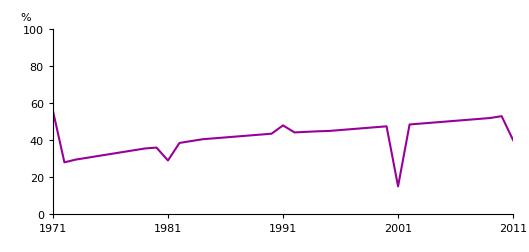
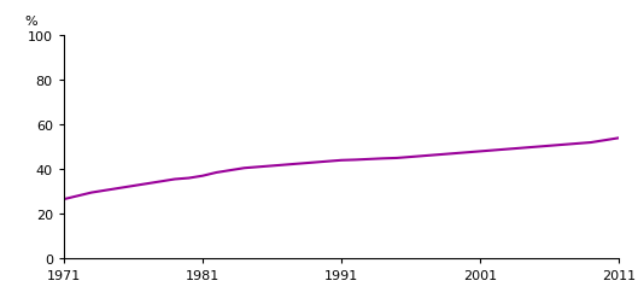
1971: 56 -> 26
1981: 29 -> 37
1991: 48 -> 44
2001: 15 -> 48
2011: 40 -> 54
